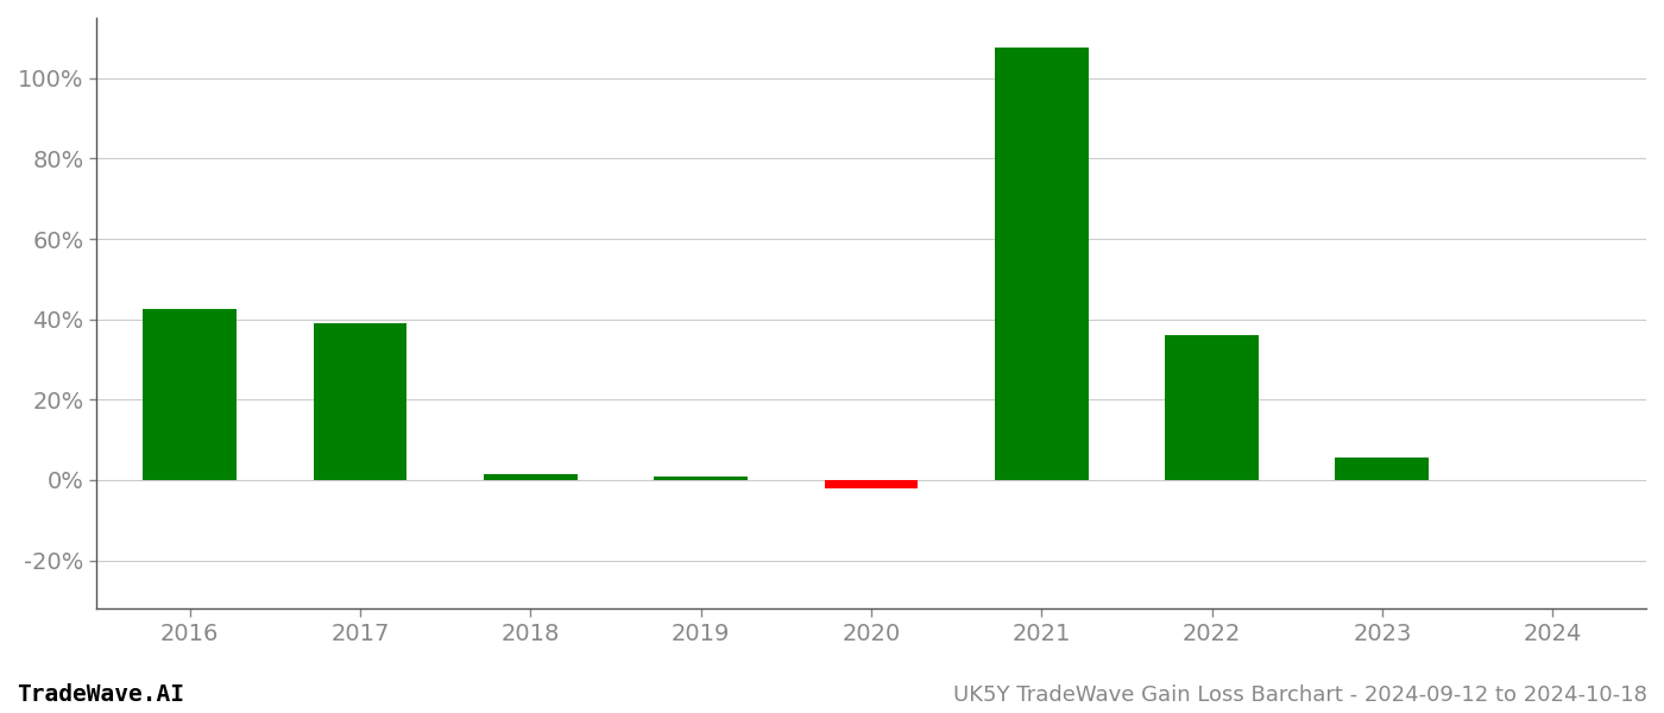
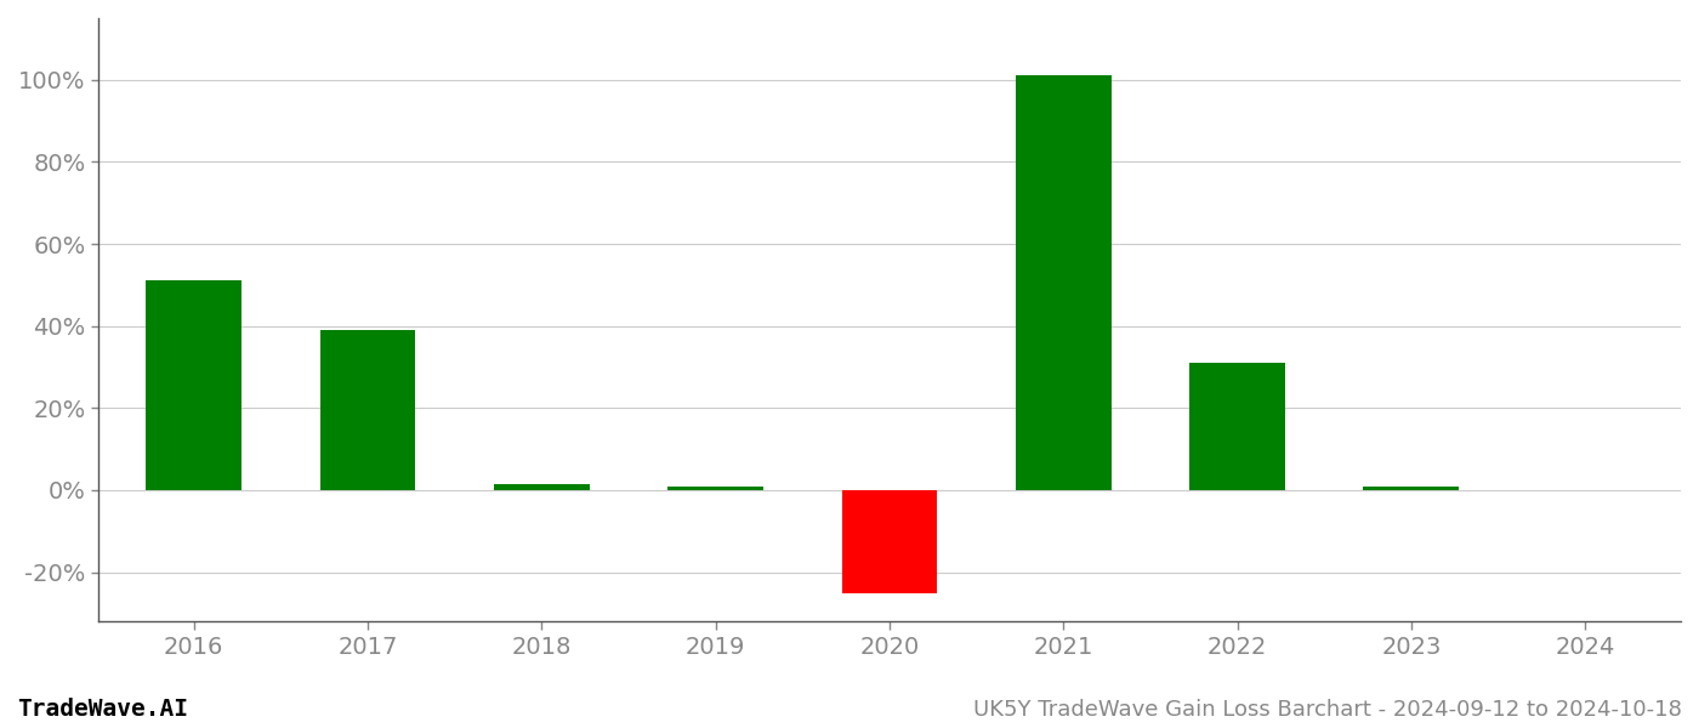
2016: 42.5% -> 51.0%
2020: -2.0% -> -25.0%
2021: 107.5% -> 101.0%
2022: 36.0% -> 31.0%
2023: 5.5% -> 1.0%
